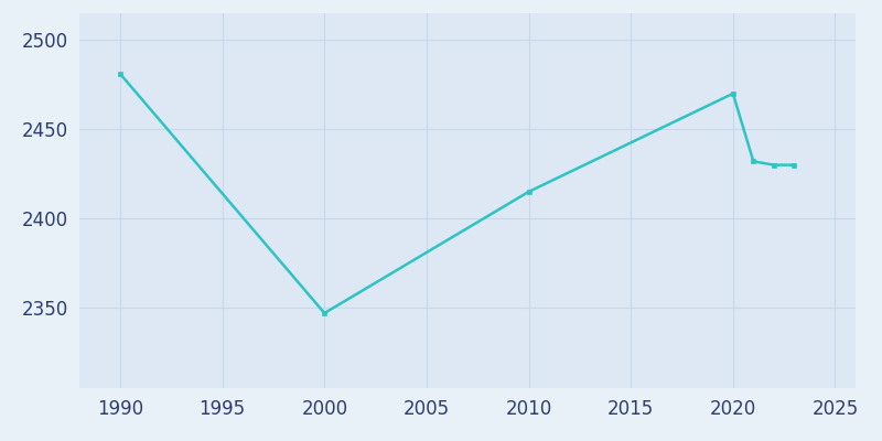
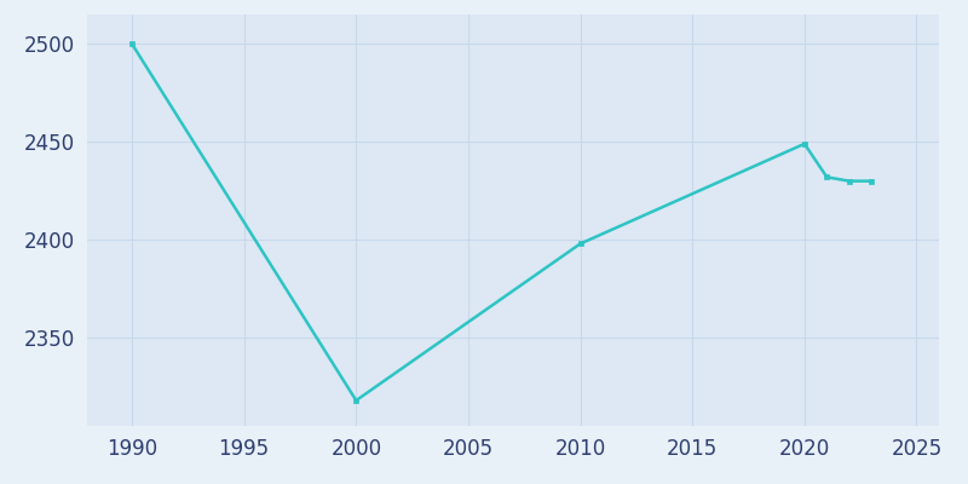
1990: 2481 -> 2500
2000: 2347 -> 2318
2010: 2415 -> 2398
2020: 2470 -> 2449
